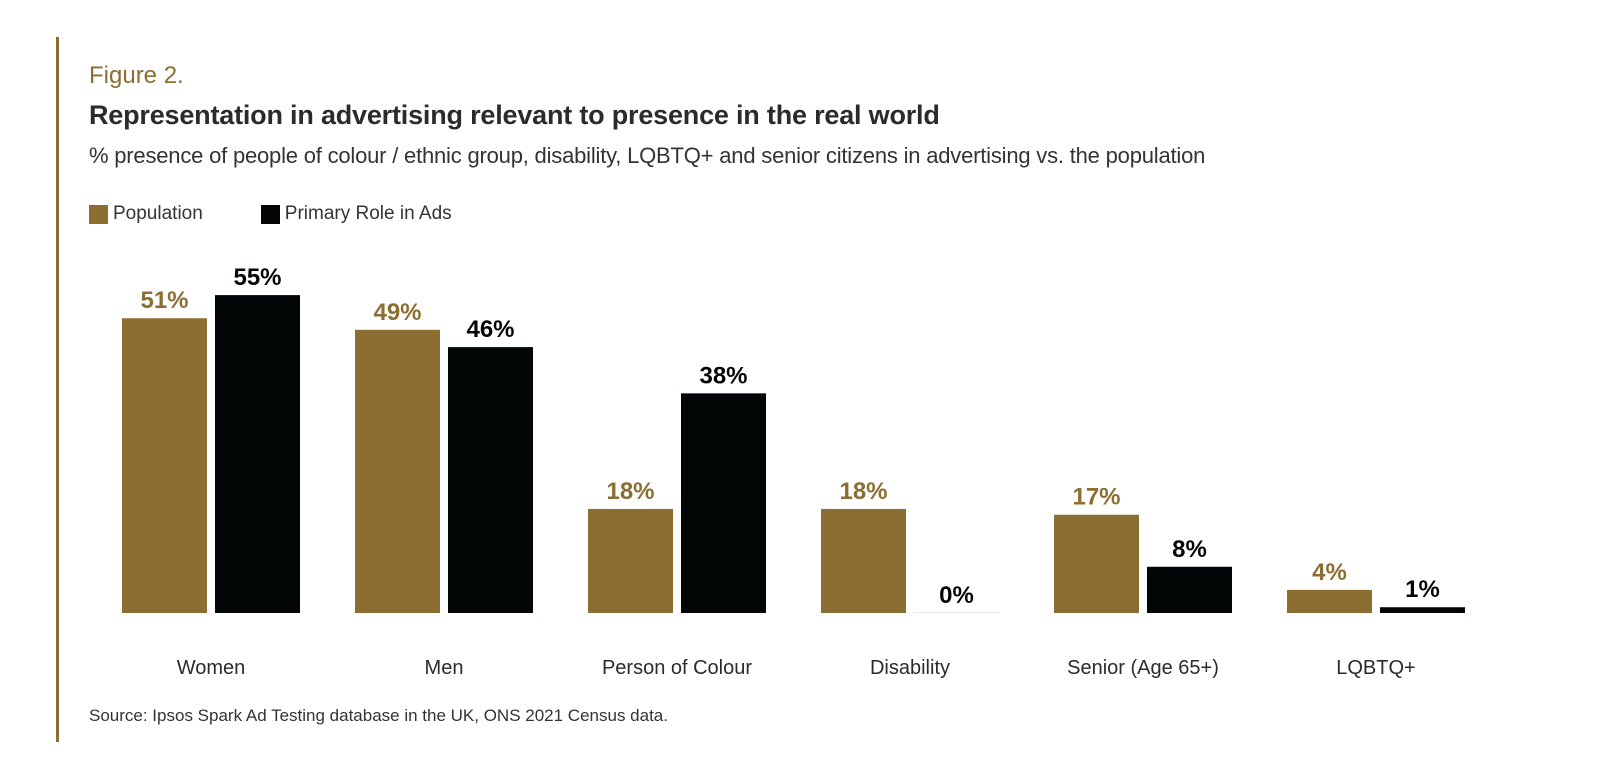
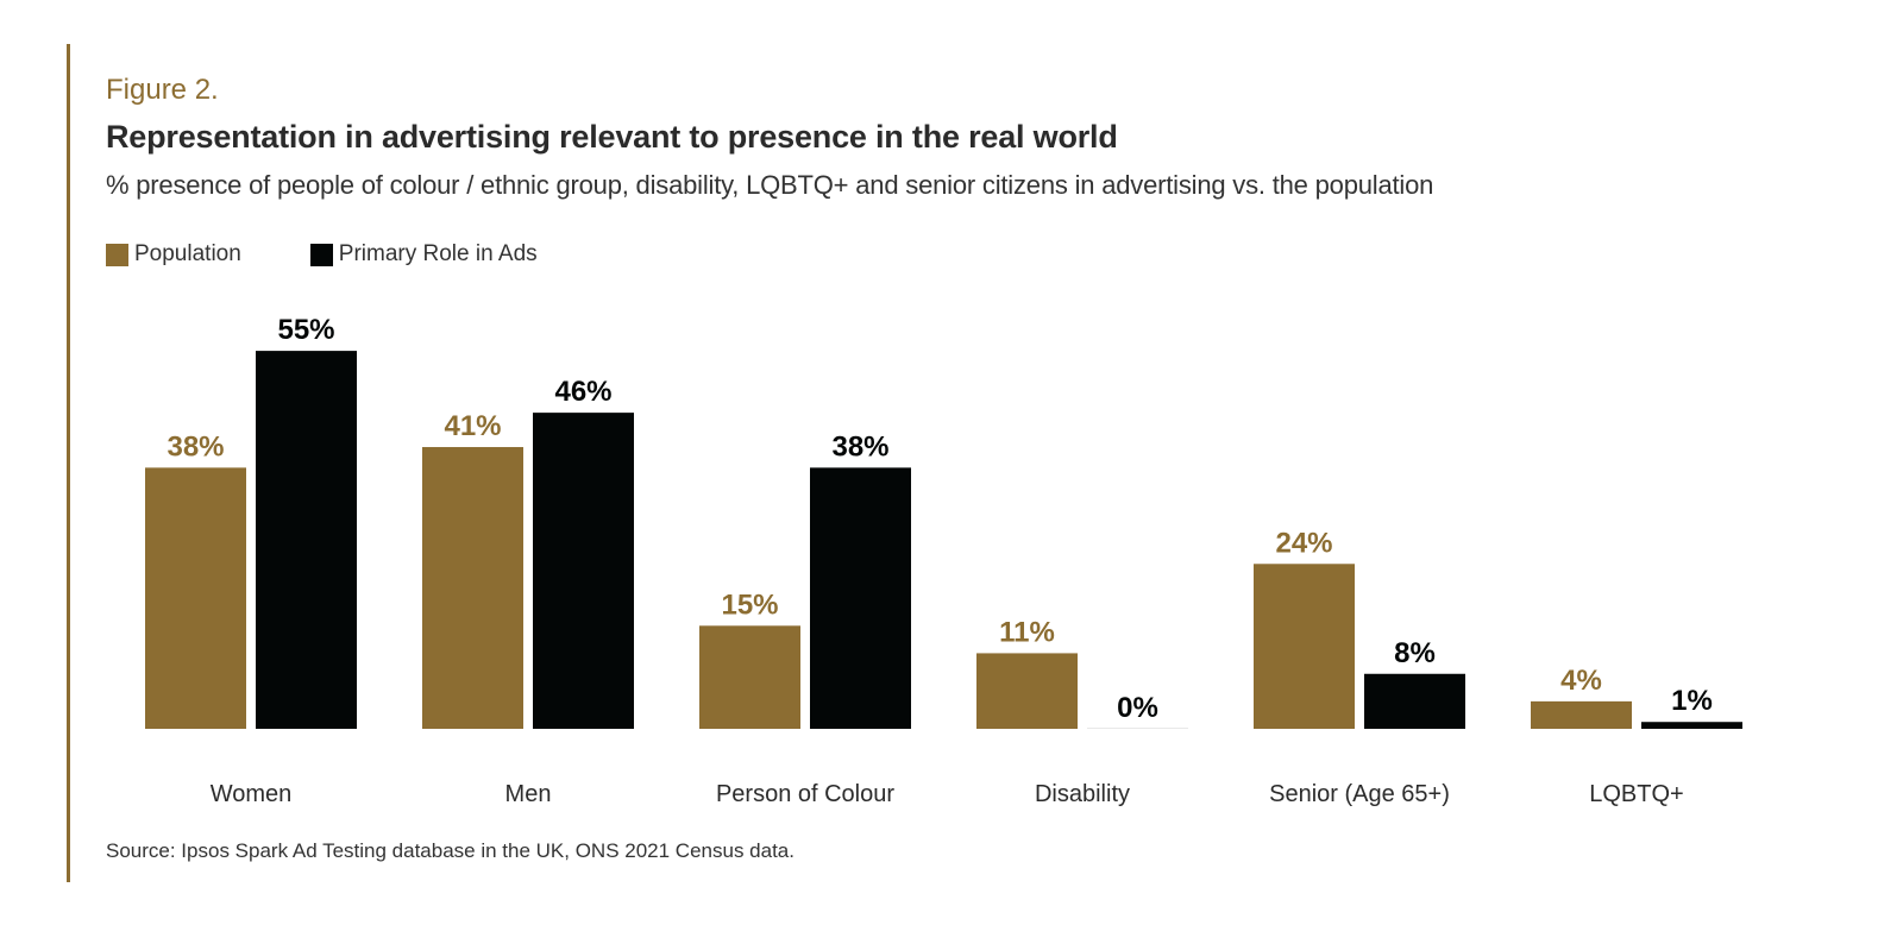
Population/Women: 51% -> 38%
Population/Men: 49% -> 41%
Population/Person of Colour: 18% -> 15%
Population/Disability: 18% -> 11%
Population/Senior (Age 65+): 17% -> 24%
